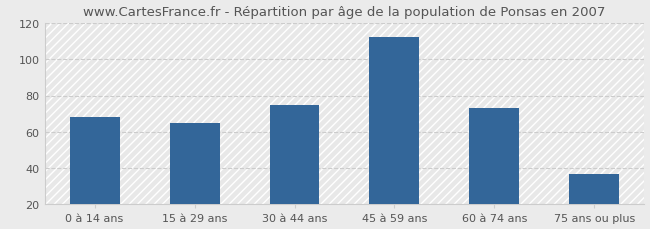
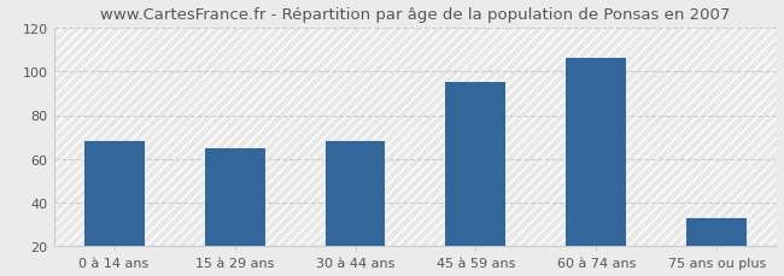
30 à 44 ans: 75 -> 68
45 à 59 ans: 112 -> 95
60 à 74 ans: 73 -> 106
75 ans ou plus: 37 -> 33
